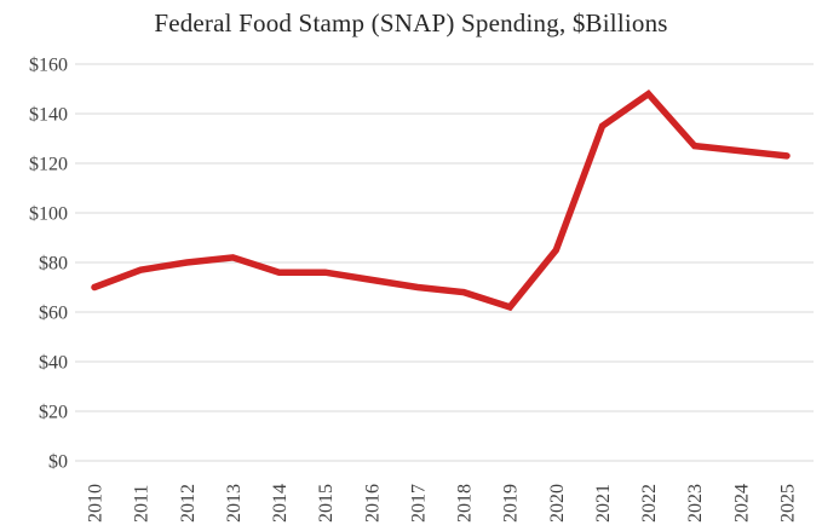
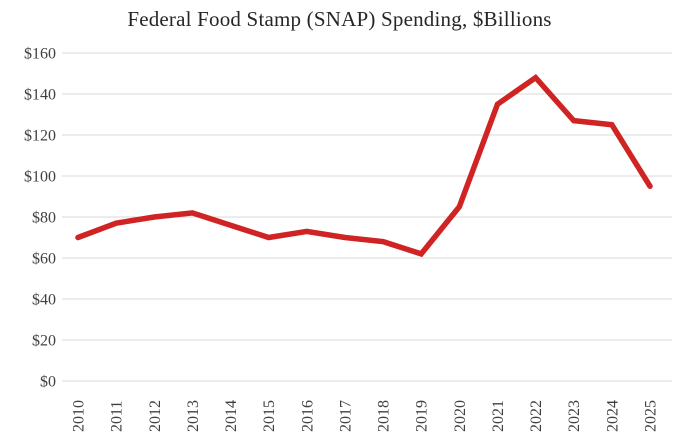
2015: $76 -> $70
2025: $123 -> $95
